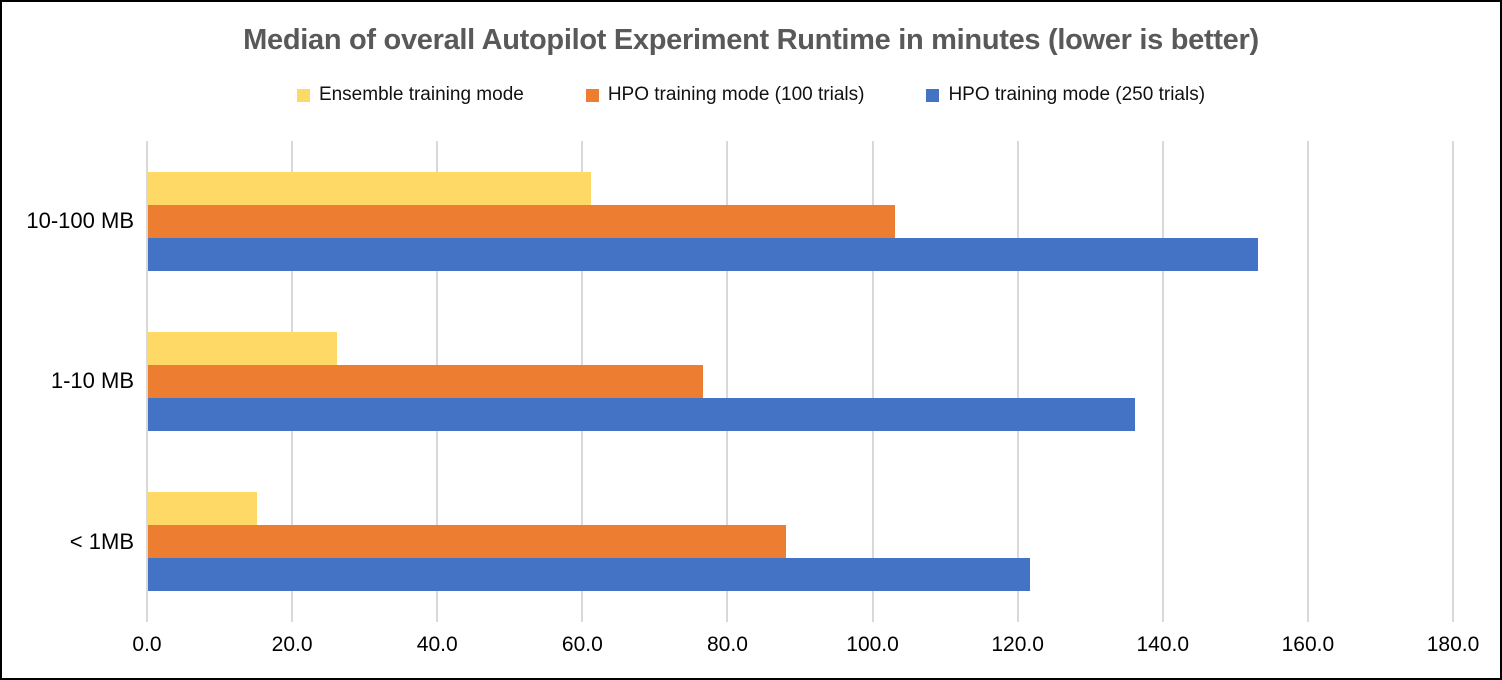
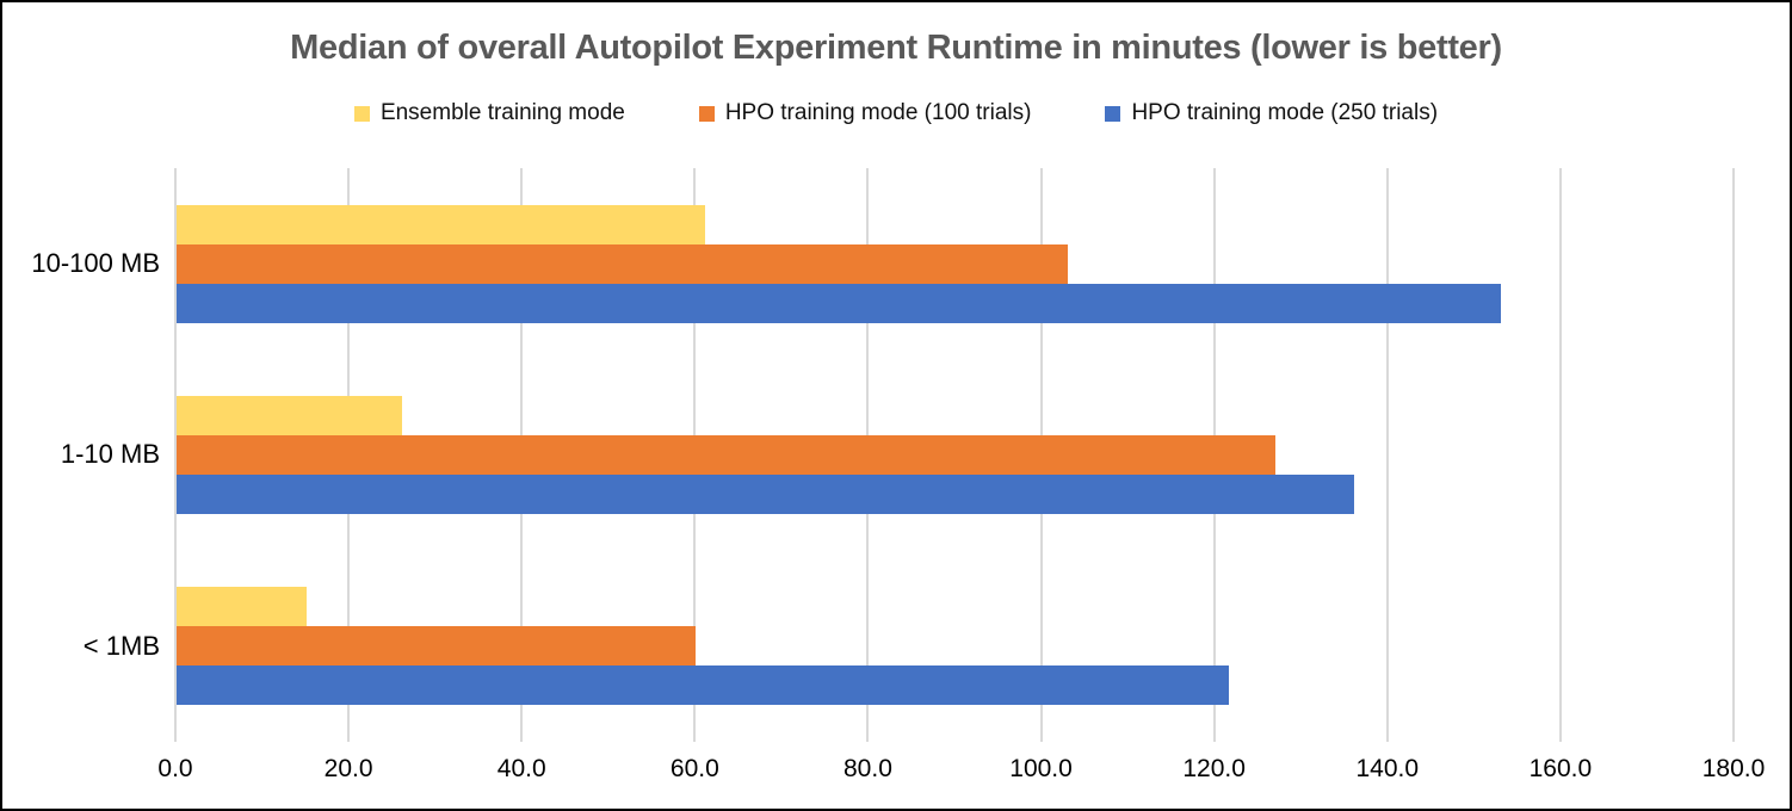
HPO training mode (100 trials)/1-10 MB: 76 -> 127
HPO training mode (100 trials)/< 1MB: 88 -> 60
